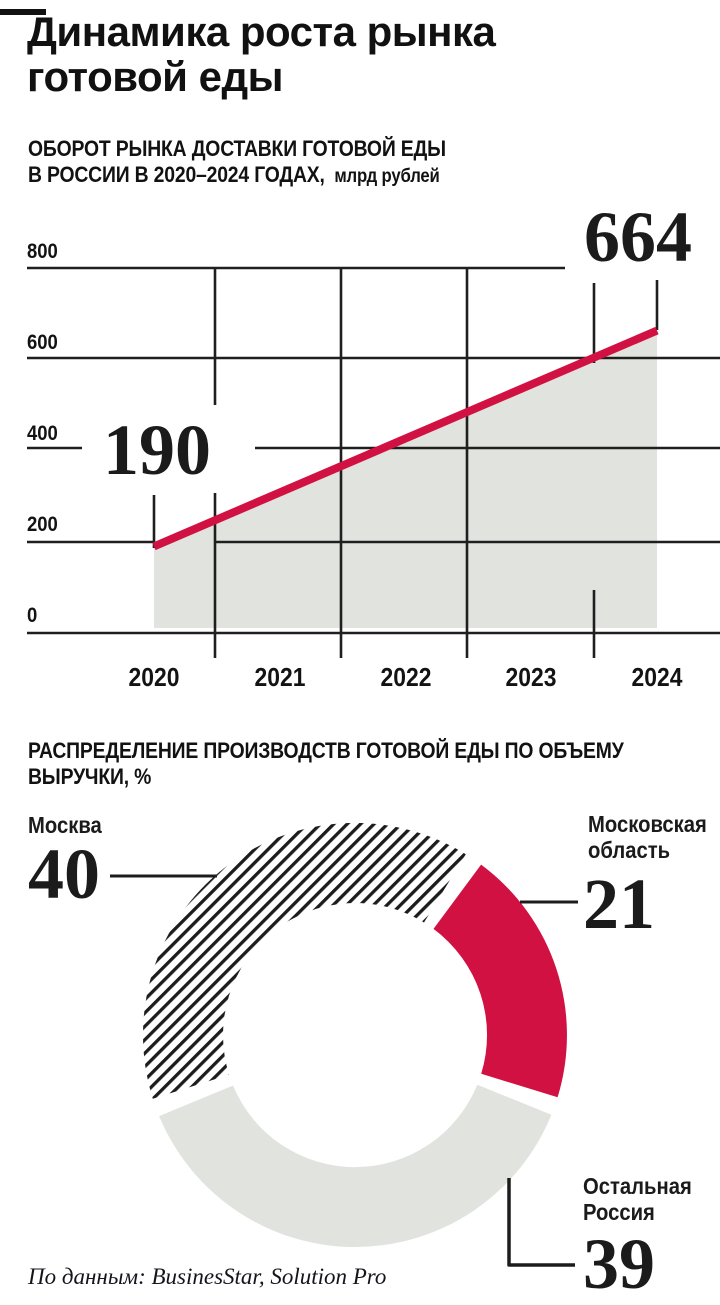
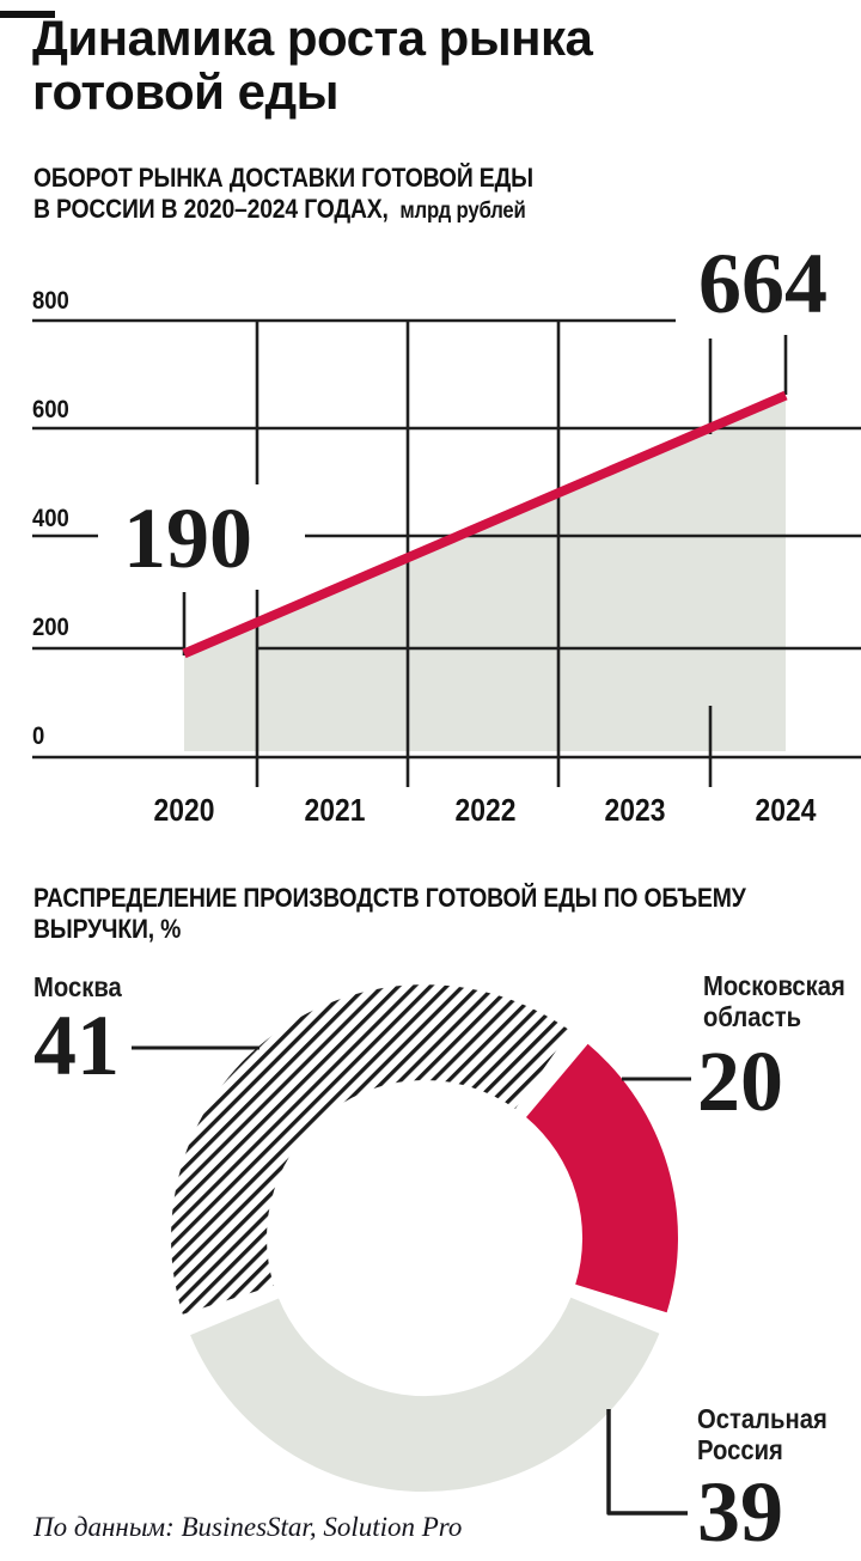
РАСПРЕДЕЛЕНИЕ ПРОИЗВОДСТВ ГОТОВОЙ ЕДЫ ПО ОБЪЕМУ/Москва: 40 -> 41
РАСПРЕДЕЛЕНИЕ ПРОИЗВОДСТВ ГОТОВОЙ ЕДЫ ПО ОБЪЕМУ/Московская область: 21 -> 20
